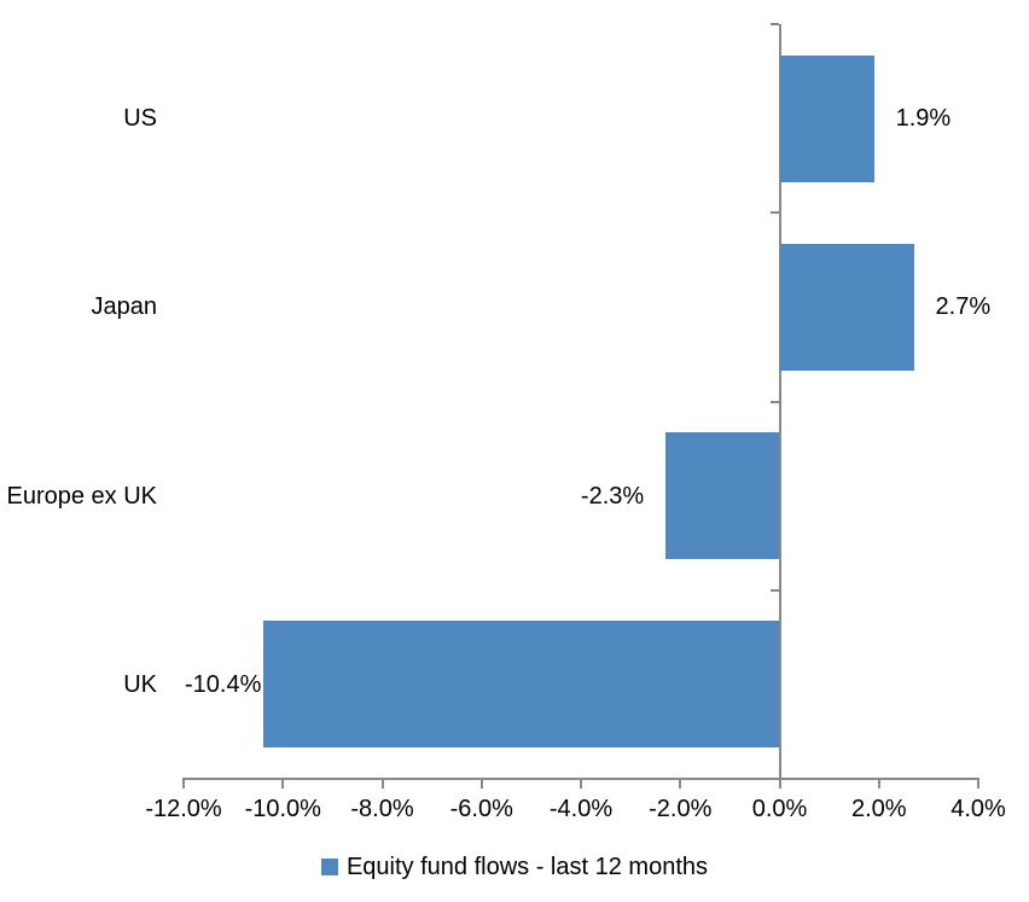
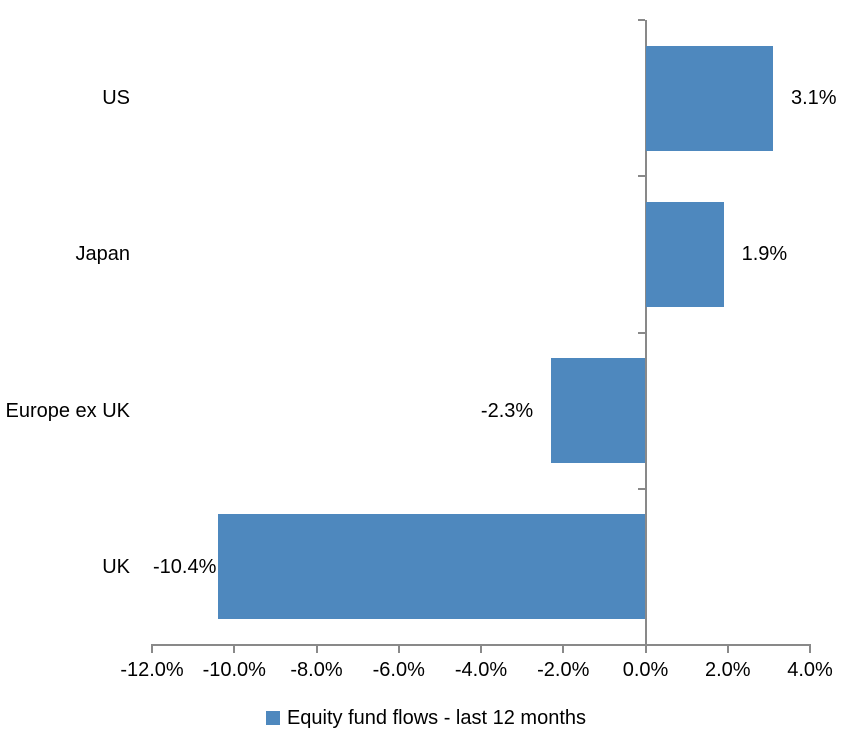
US: 1.9% -> 3.1%
Japan: 2.7% -> 1.9%
